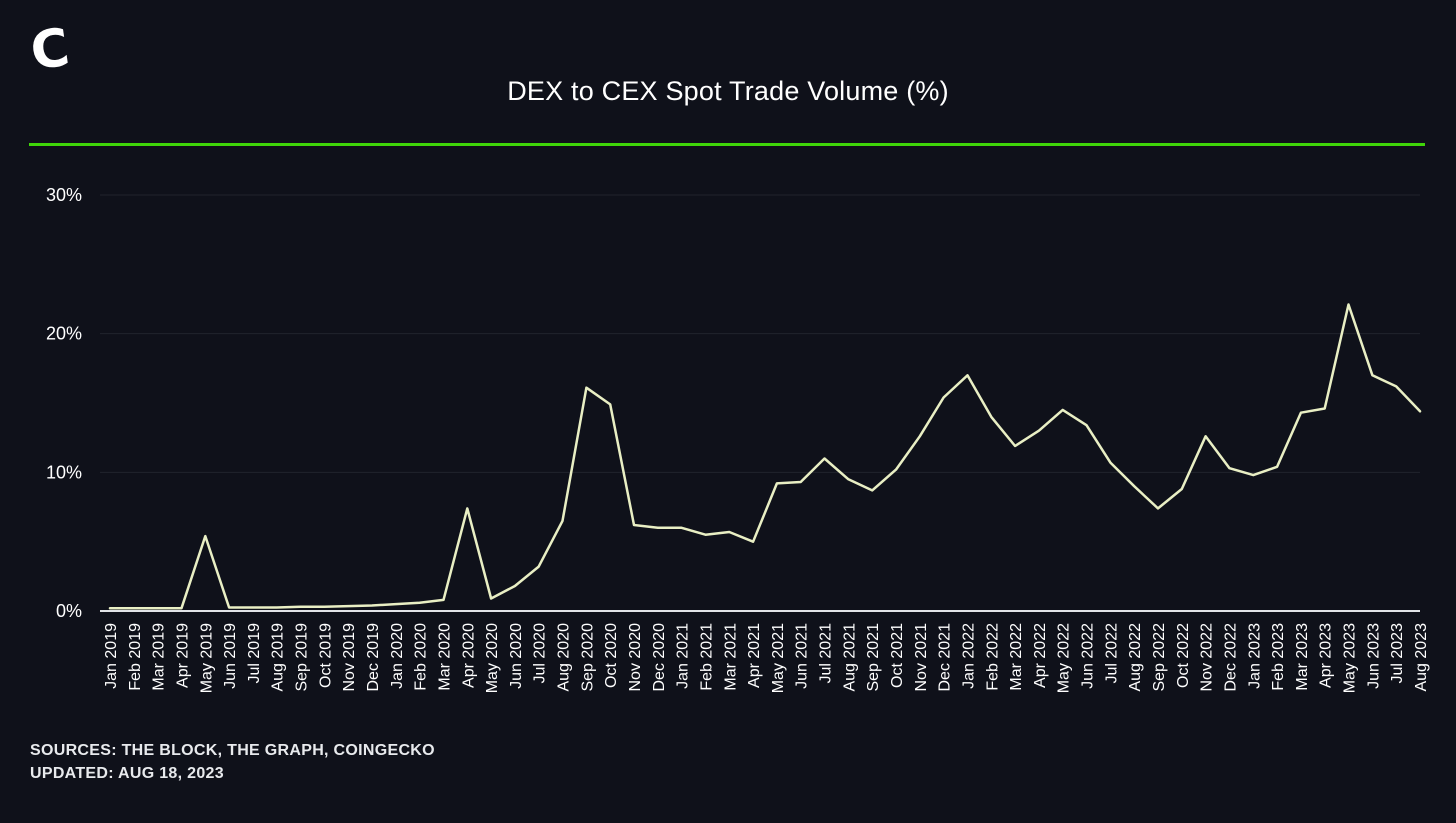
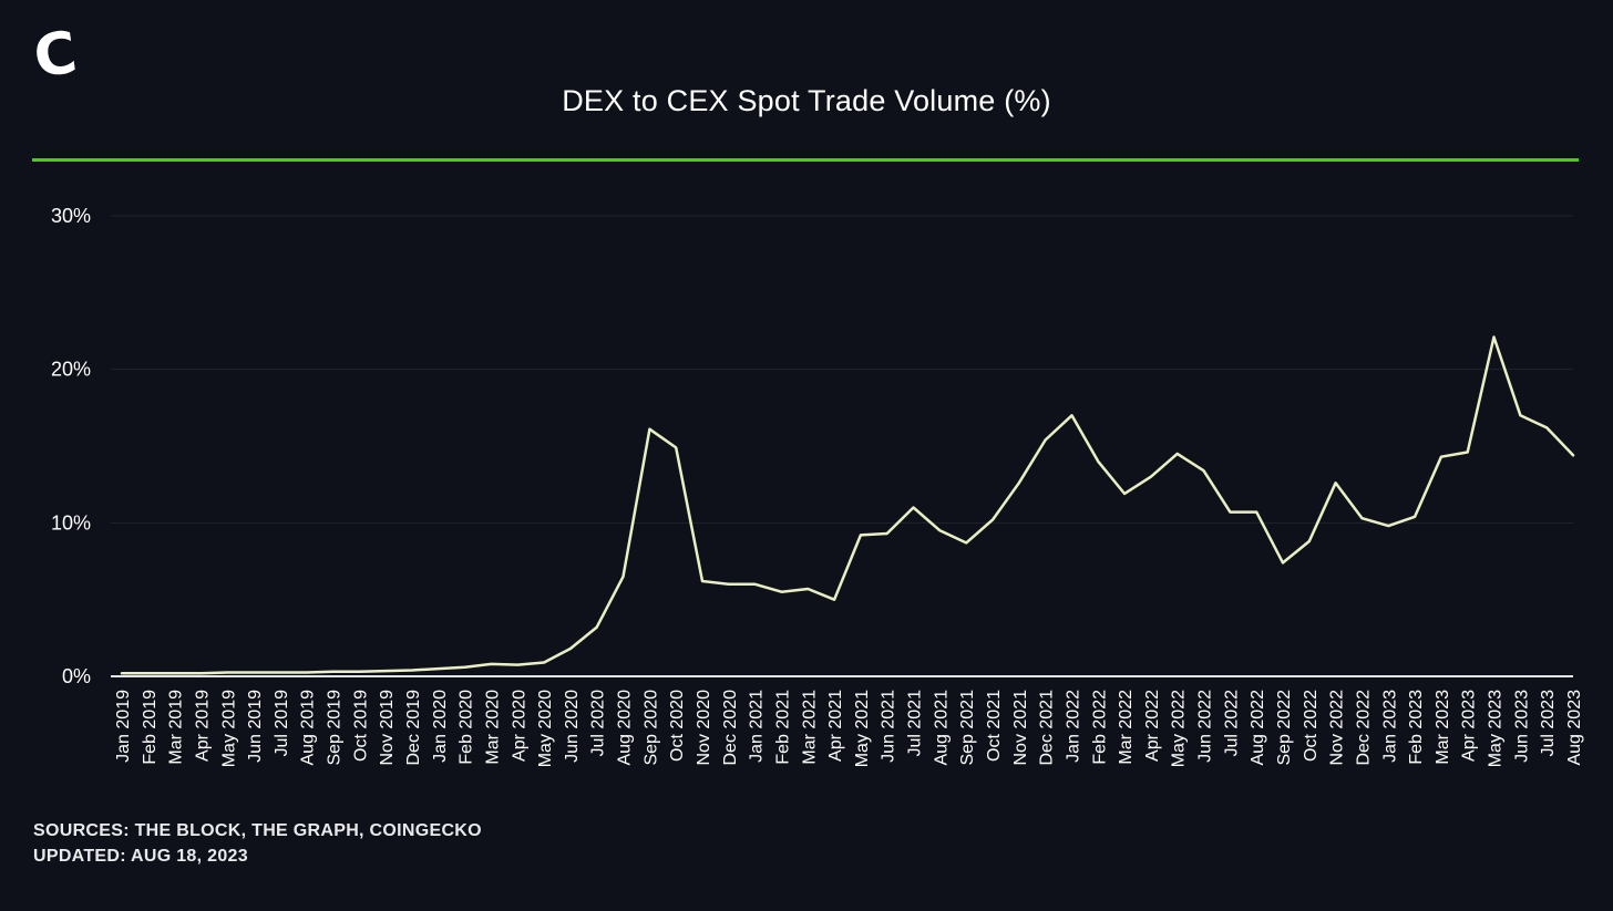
May 2019: 5.4% -> 0.2%
Apr 2020: 7.4% -> 0.8%
Aug 2022: 9.0% -> 10.7%
